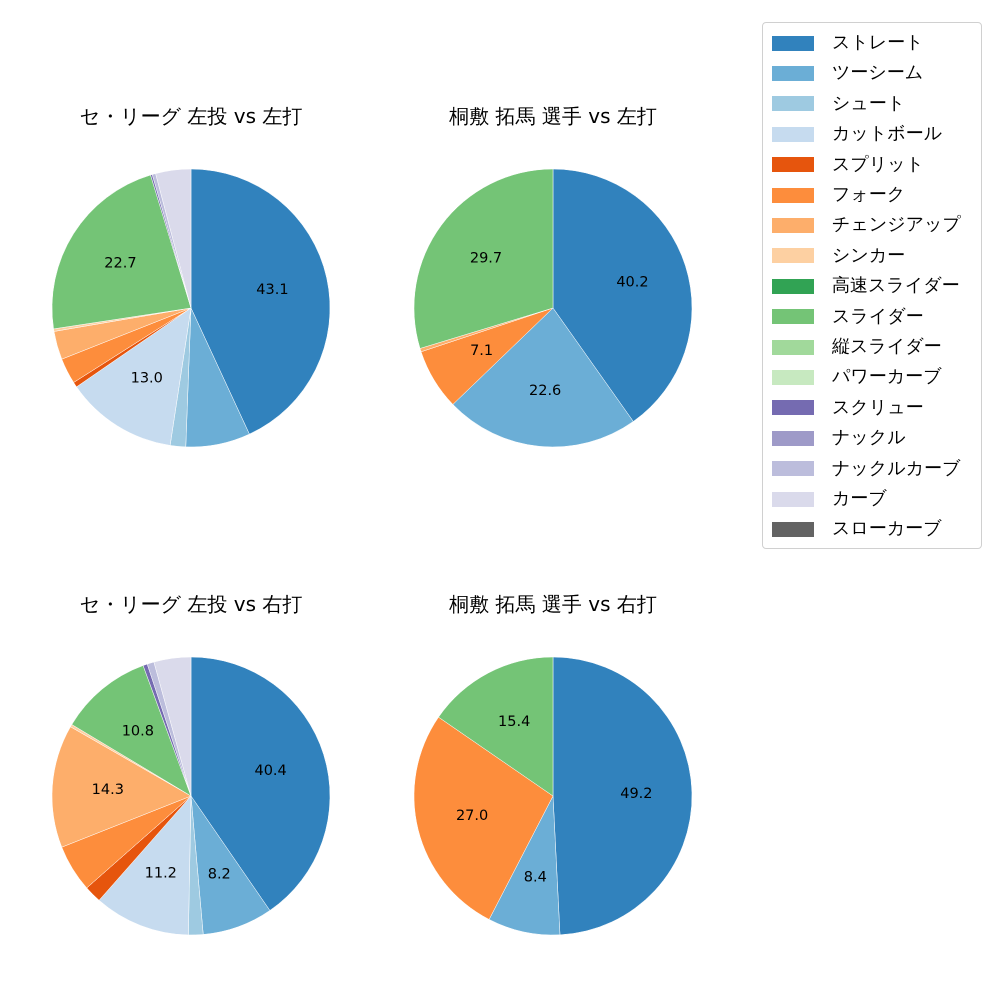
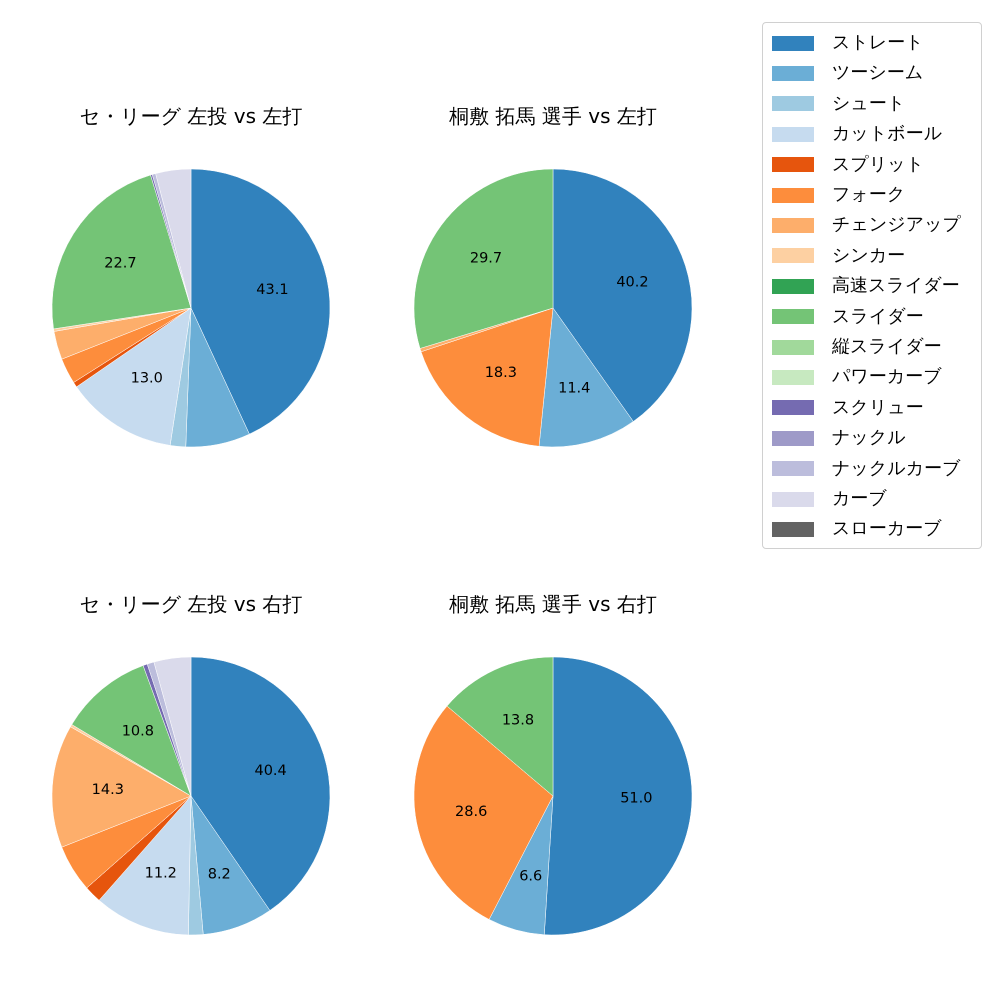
桐敷 拓馬 選手 vs 左打/ツーシーム: 22.6 -> 11.4
桐敷 拓馬 選手 vs 左打/フォーク: 7.1 -> 18.3
桐敷 拓馬 選手 vs 右打/ストレート: 49.2 -> 51.0
桐敷 拓馬 選手 vs 右打/ツーシーム: 8.4 -> 6.6
桐敷 拓馬 選手 vs 右打/フォーク: 27.0 -> 28.6
桐敷 拓馬 選手 vs 右打/スライダー: 15.4 -> 13.8
